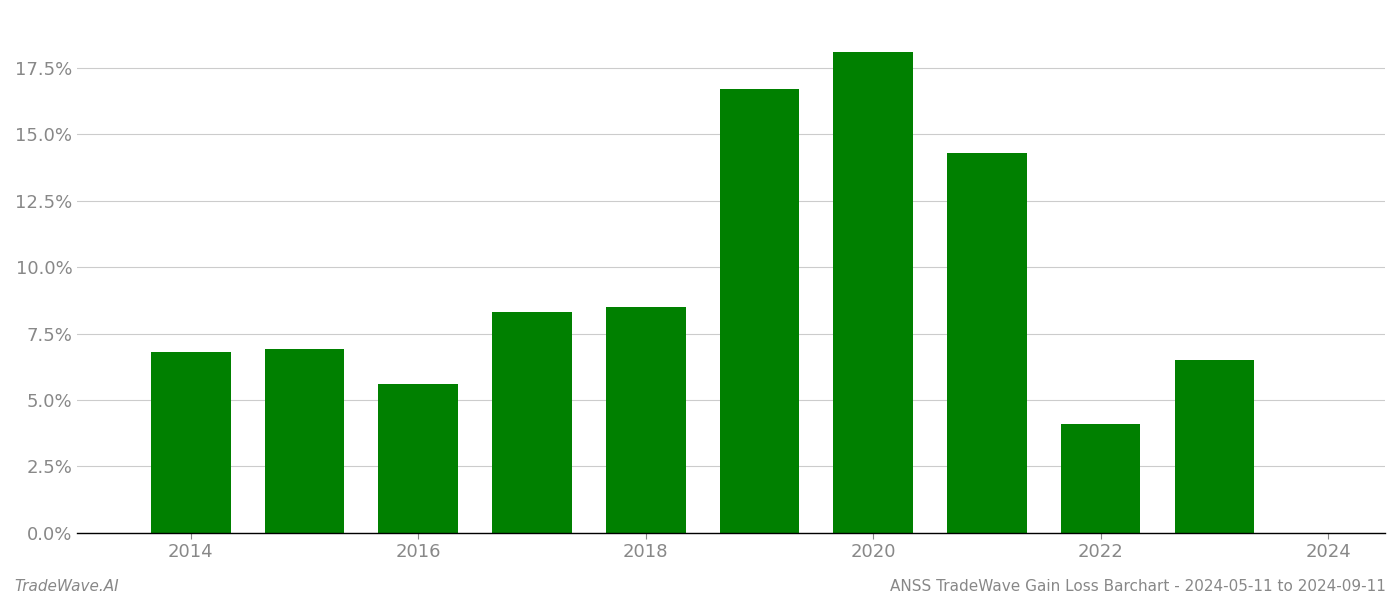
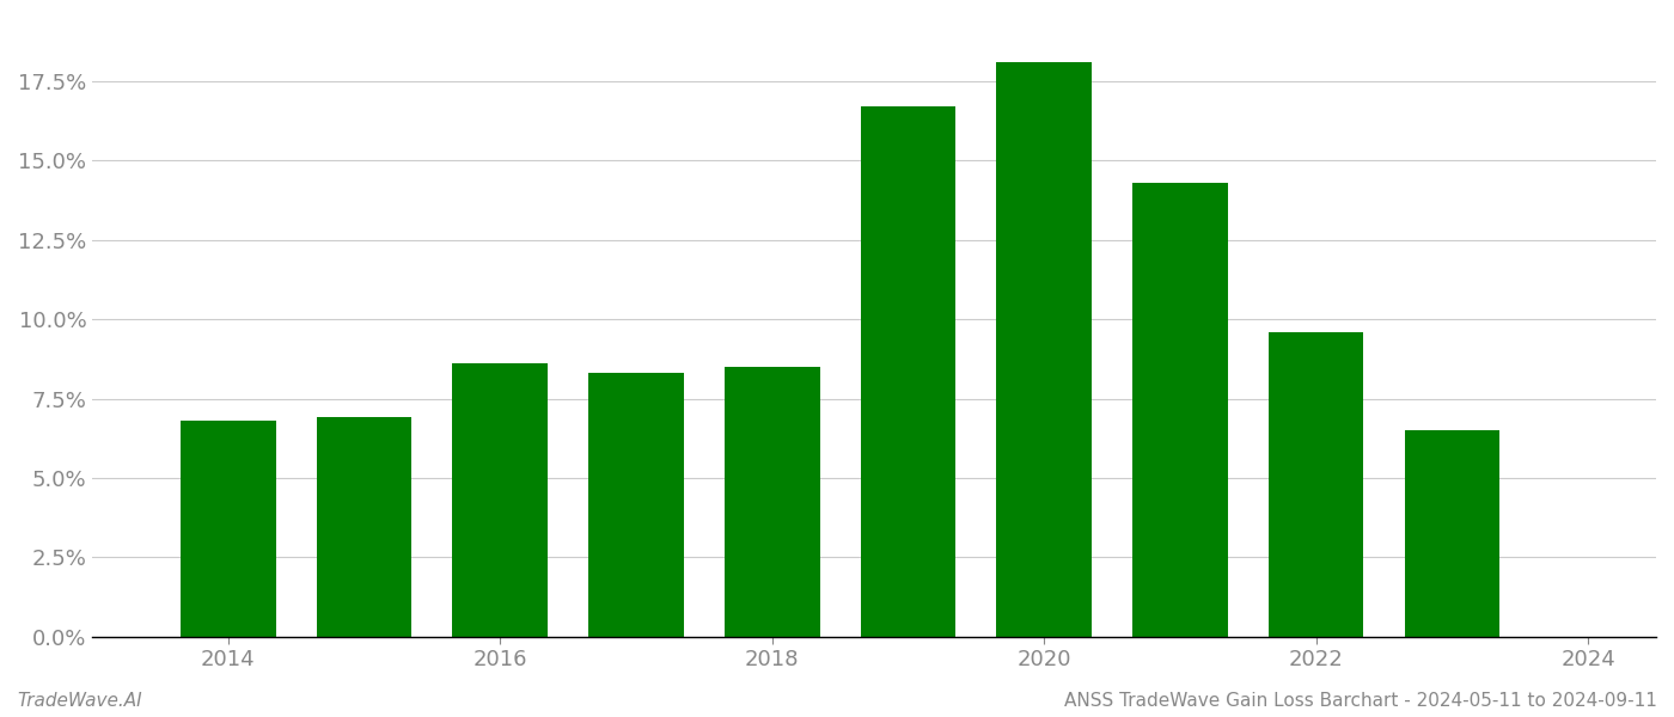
2016: 5.6% -> 8.6%
2022: 4.1% -> 9.6%
